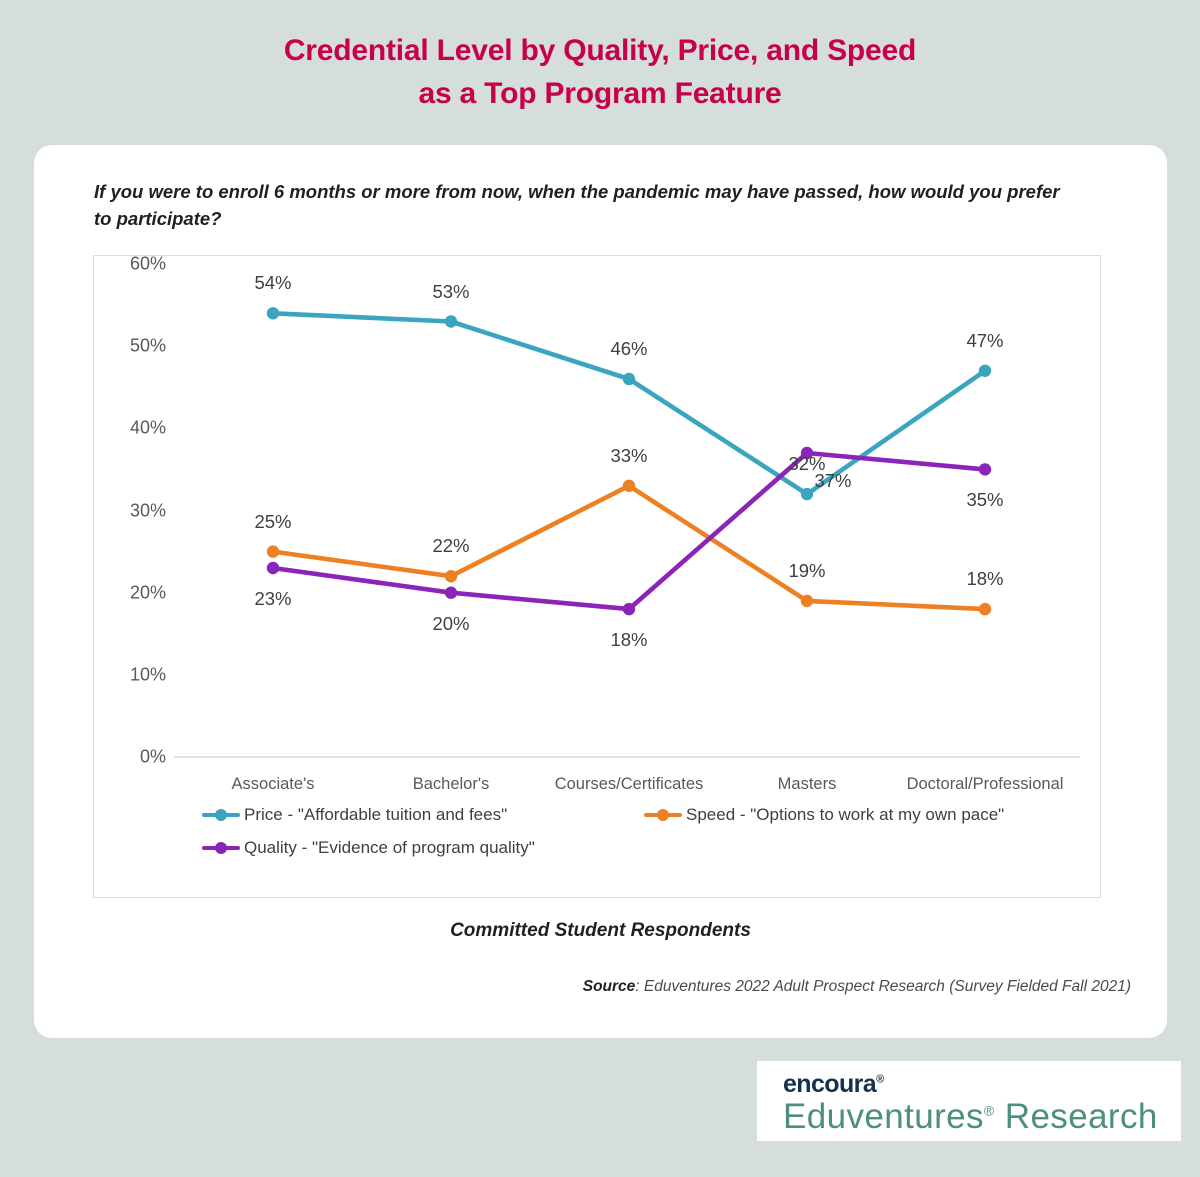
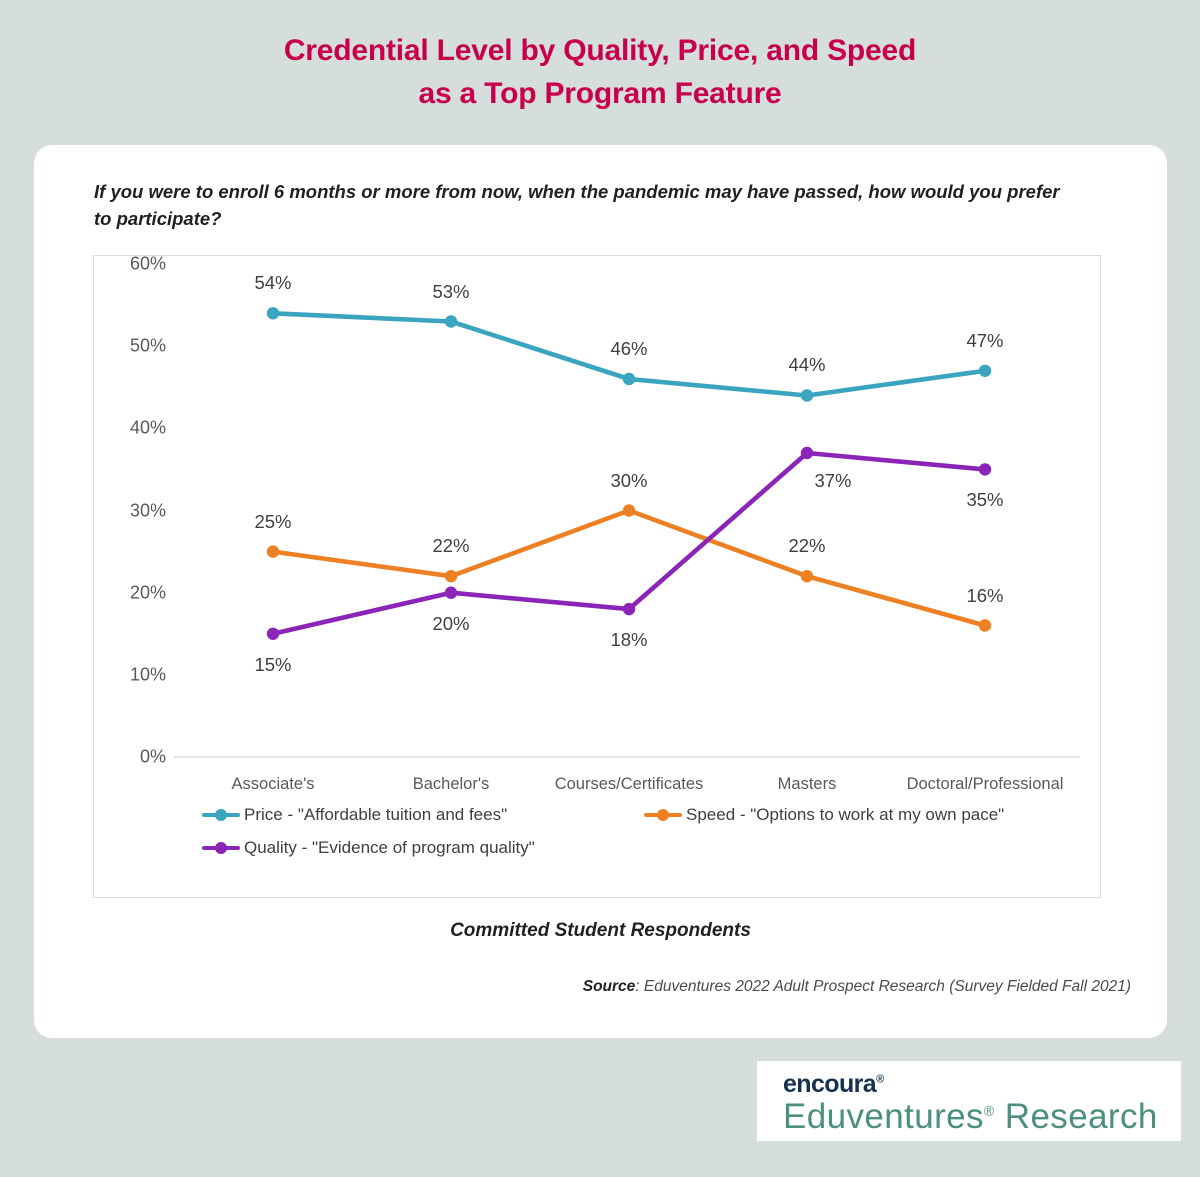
Quality - "Evidence of program quality"/Associate's: 23% -> 15%
Speed - "Options to work at my own pace"/Courses/Certificates: 33% -> 30%
Price - "Affordable tuition and fees"/Masters: 32% -> 44%
Speed - "Options to work at my own pace"/Masters: 19% -> 22%
Speed - "Options to work at my own pace"/Doctoral/Professional: 18% -> 16%
